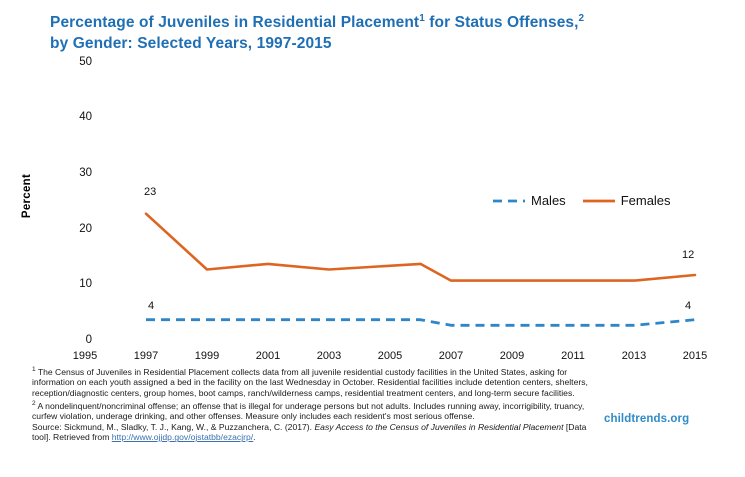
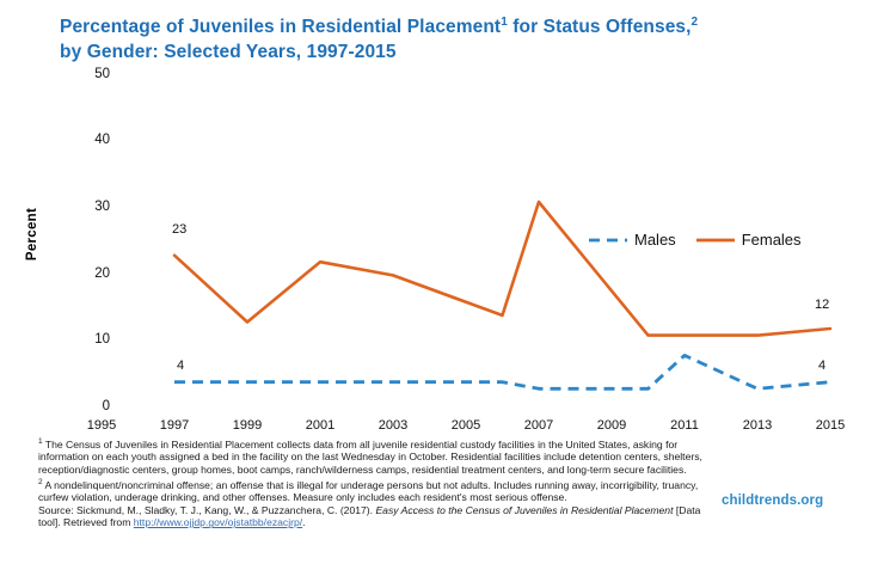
Females/2001: 14 -> 22
Females/2003: 13 -> 20
Females/2007: 11 -> 31
Males/2011: 3 -> 8
